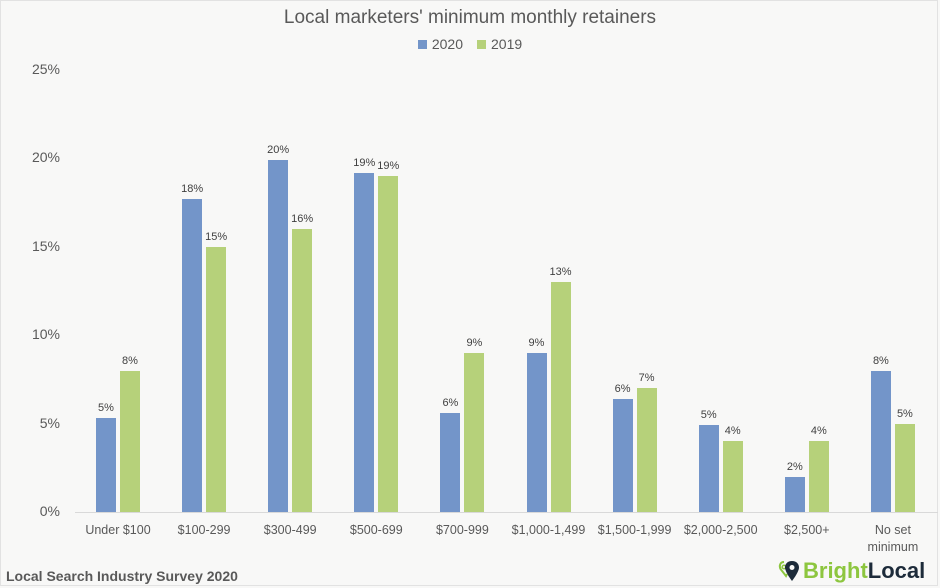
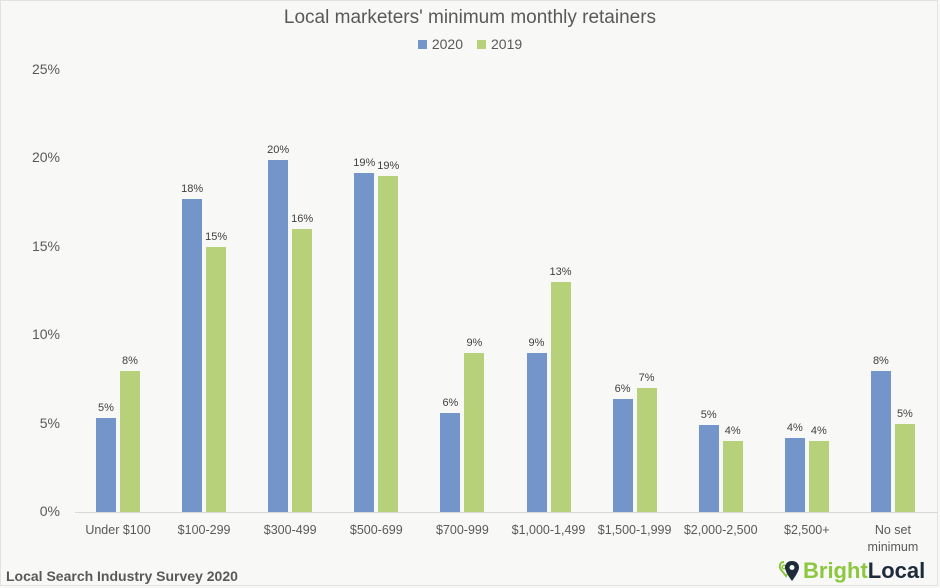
2020/$2,500+: 2% -> 4%
